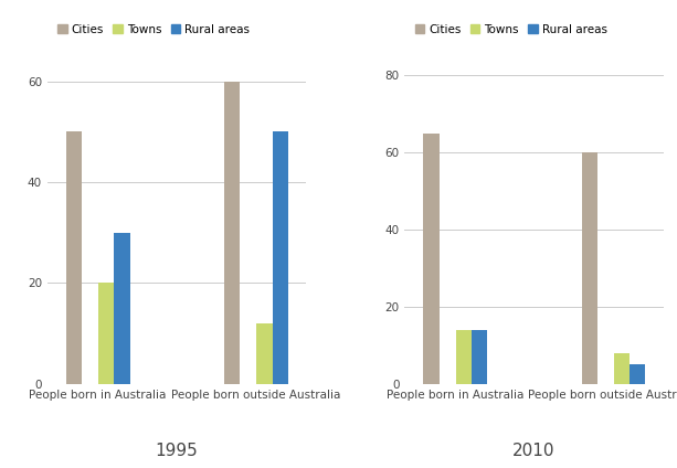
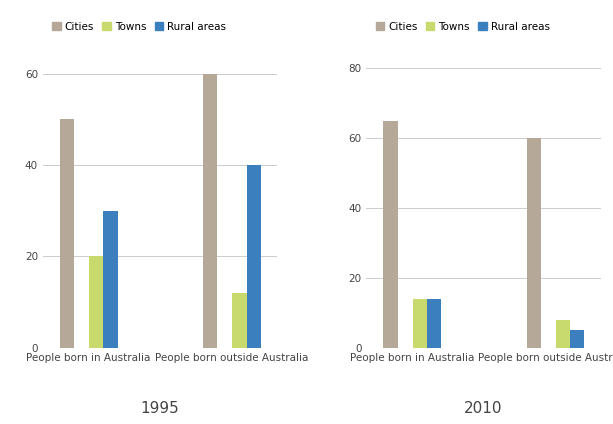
Rural areas/People born outside Australia: 50 -> 40
